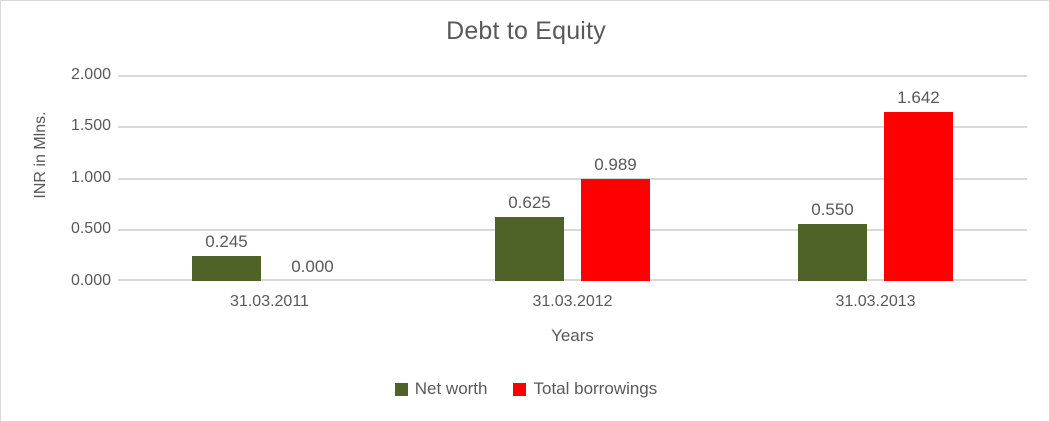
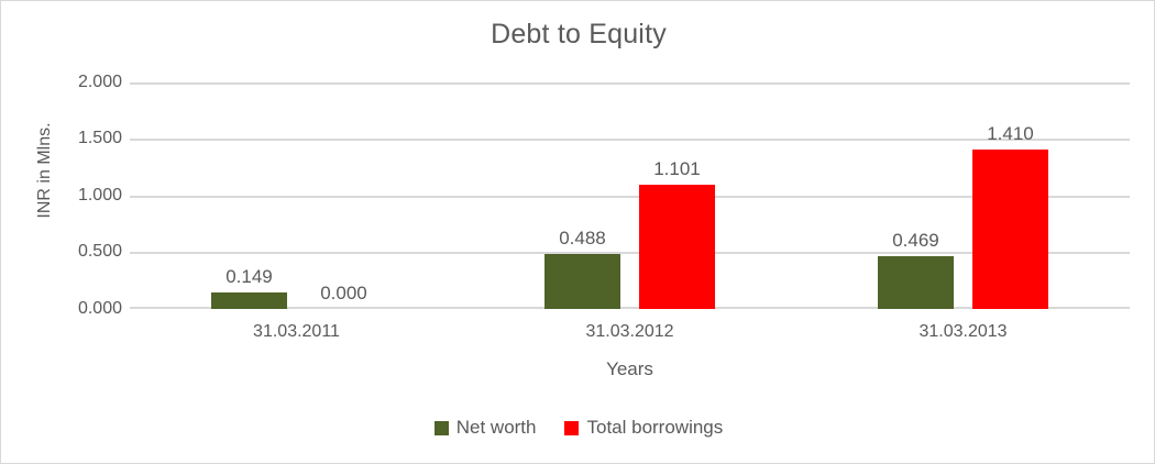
Net worth/31.03.2011: 0.245 -> 0.149
Net worth/31.03.2012: 0.625 -> 0.488
Total borrowings/31.03.2012: 0.989 -> 1.101
Net worth/31.03.2013: 0.550 -> 0.469
Total borrowings/31.03.2013: 1.642 -> 1.410
